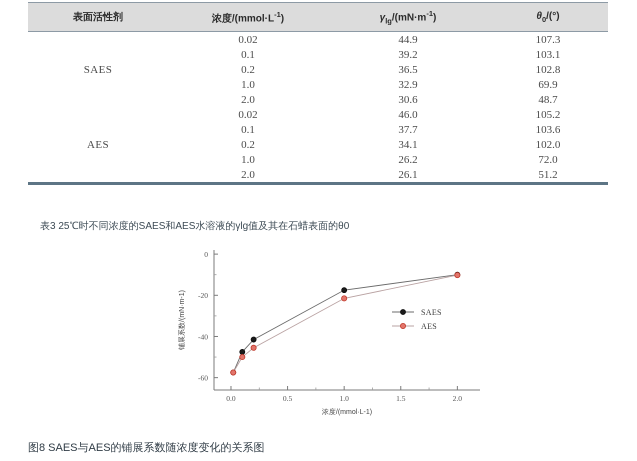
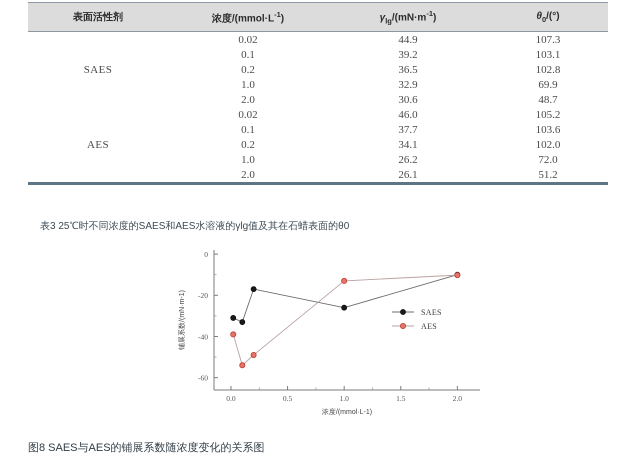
SAES/0.02: -58 -> -31
AES/0.02: -58 -> -39
SAES/0.1: -48 -> -33
AES/0.1: -50 -> -54
SAES/0.2: -42 -> -17
AES/0.2: -46 -> -49
SAES/1.0: -18 -> -26
AES/1.0: -22 -> -13
